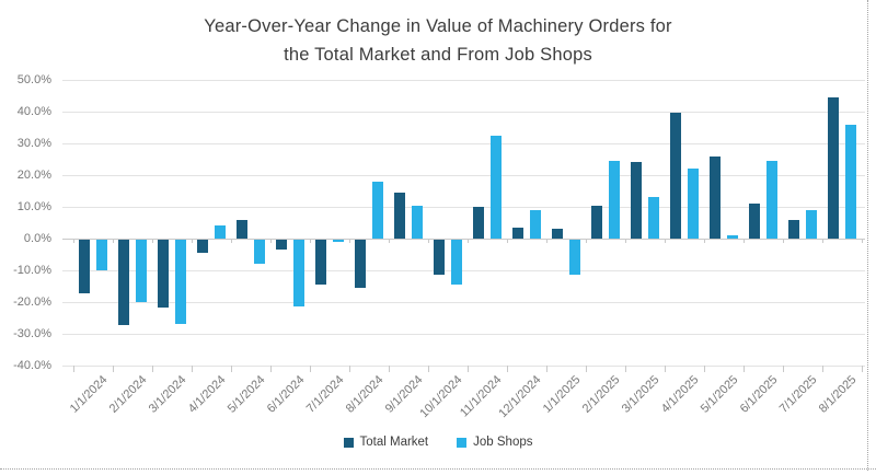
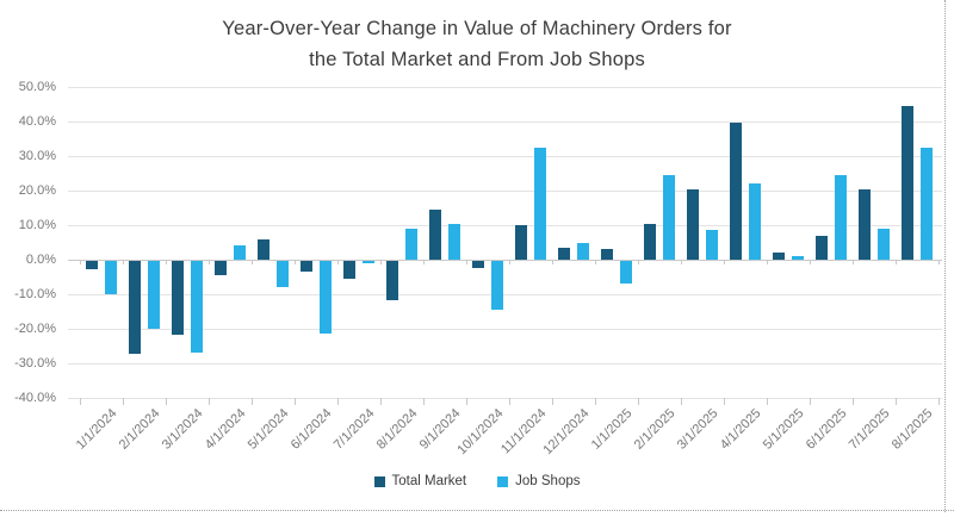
Total Market/1/1/2024: -17% -> -2%
Total Market/7/1/2024: -14% -> -5%
Total Market/8/1/2024: -15% -> -12%
Job Shops/8/1/2024: 18% -> 9%
Total Market/10/1/2024: -11% -> -2%
Job Shops/12/1/2024: 9% -> 5%
Job Shops/1/1/2025: -11% -> -6%
Total Market/3/1/2025: 24% -> 20%
Job Shops/3/1/2025: 13% -> 8%
Total Market/5/1/2025: 26% -> 2%
Total Market/6/1/2025: 11% -> 7%
Total Market/7/1/2025: 6% -> 20%
Job Shops/8/1/2025: 36% -> 32%
